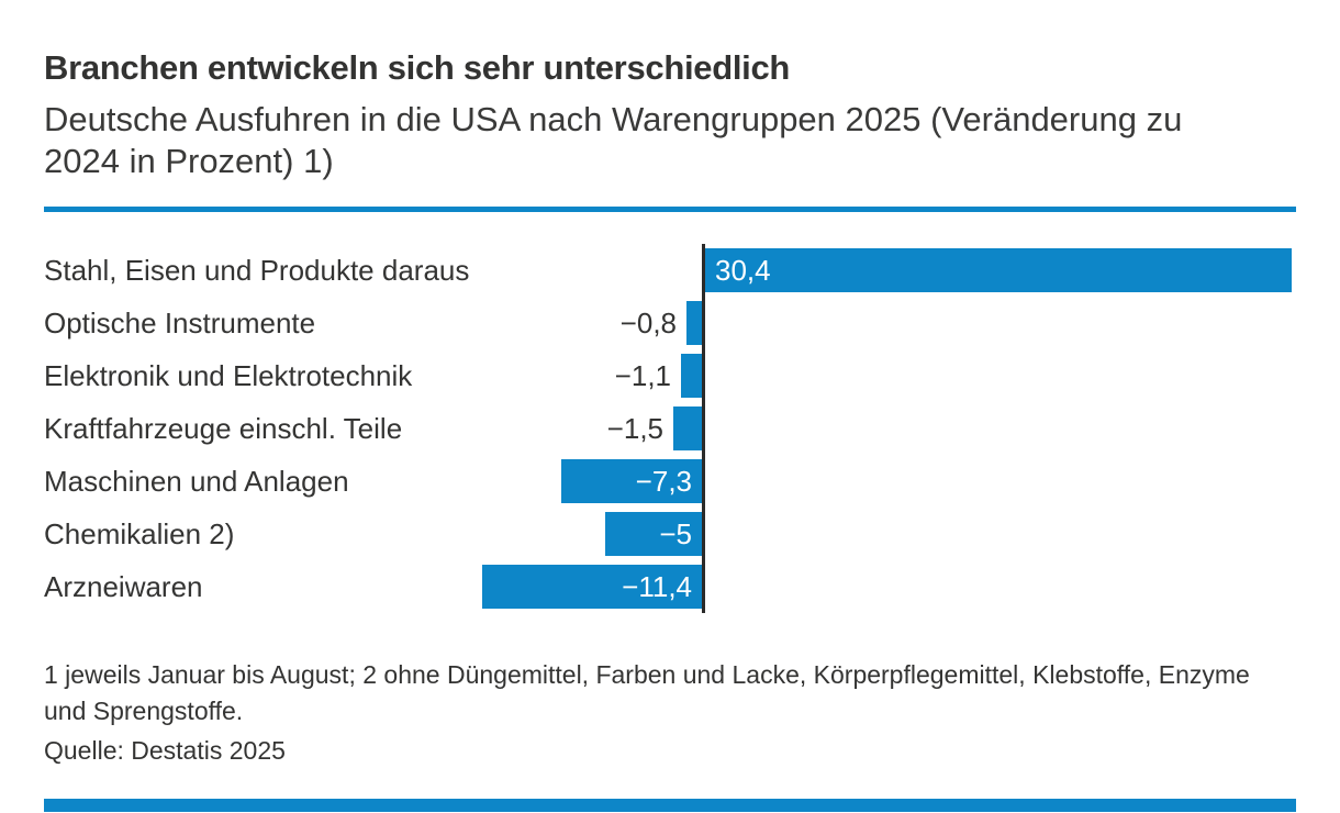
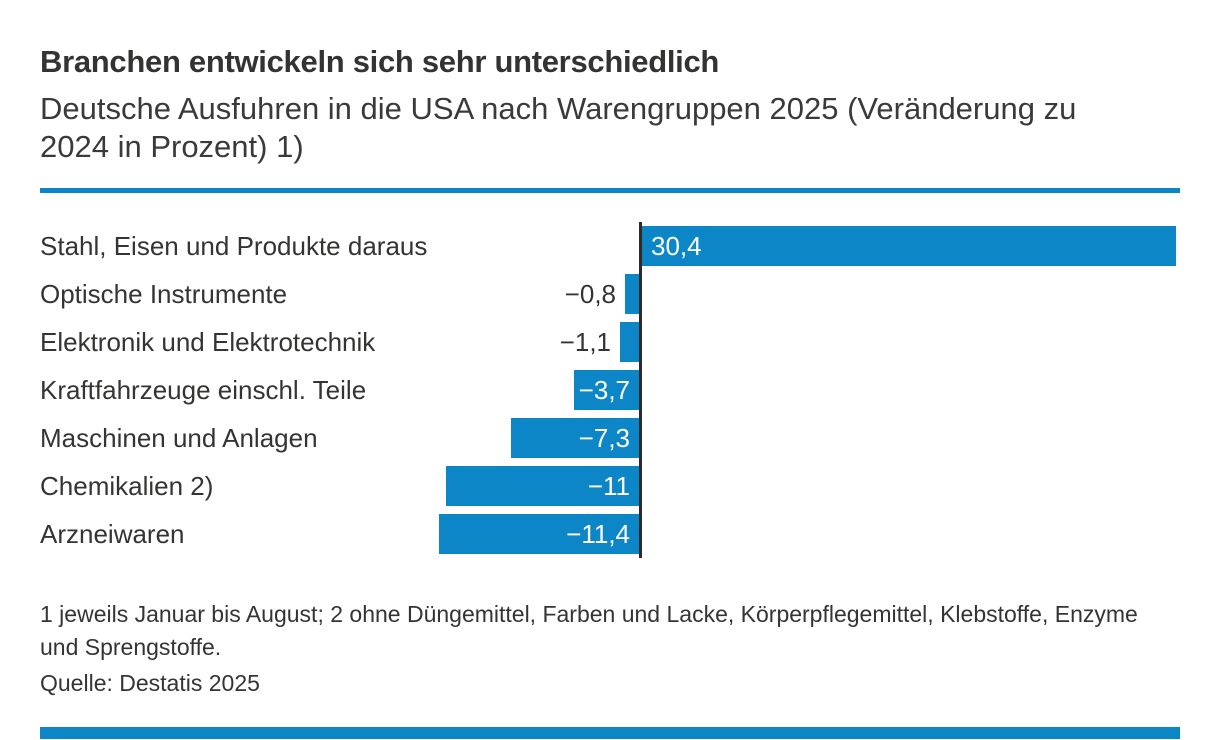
Kraftfahrzeuge einschl. Teile: −1,5 -> −3,7
Chemikalien 2): −5 -> −11
